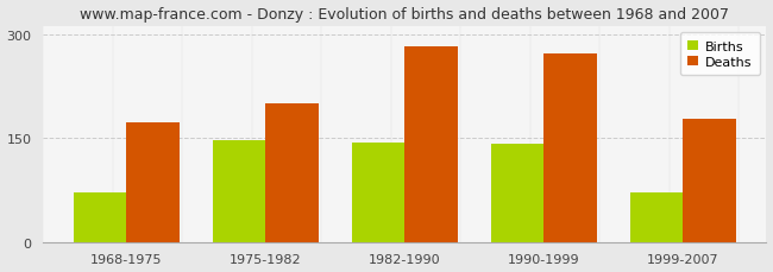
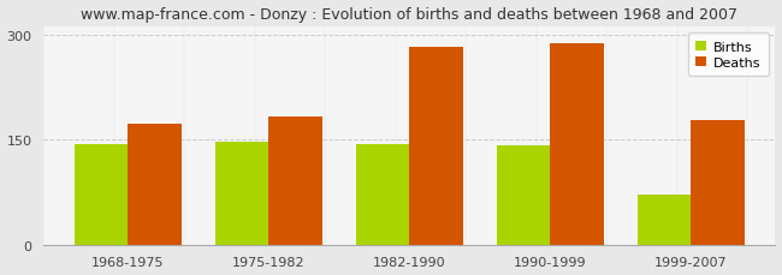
Births/1968-1975: 72 -> 144
Deaths/1975-1982: 200 -> 182
Deaths/1990-1999: 272 -> 287
